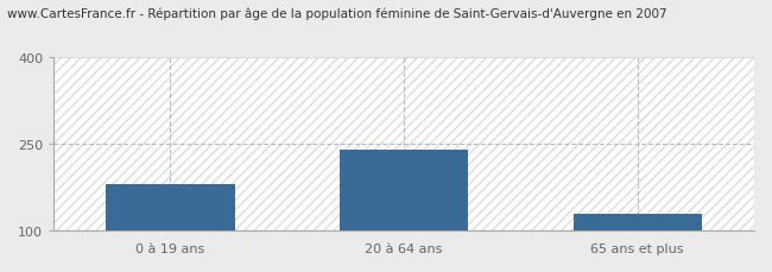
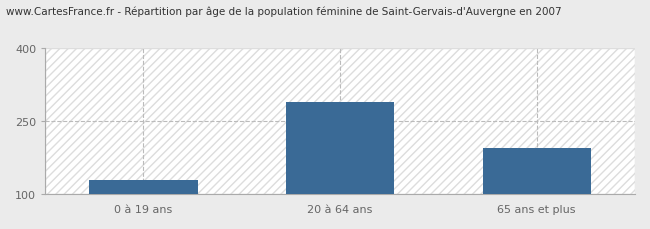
0 à 19 ans: 180 -> 130
20 à 64 ans: 240 -> 290
65 ans et plus: 130 -> 195
